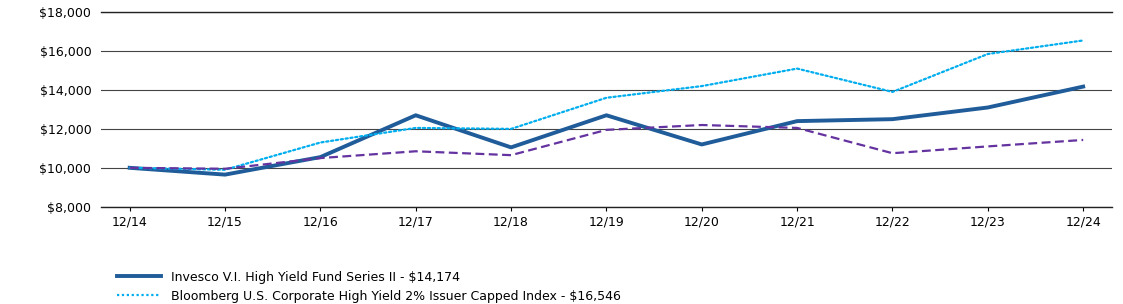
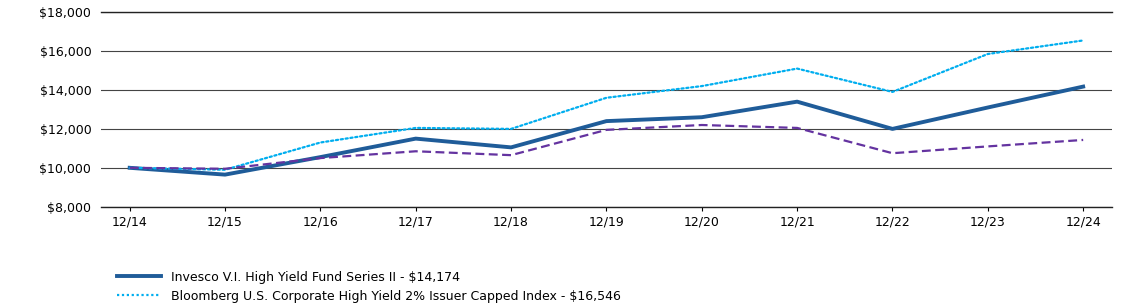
Invesco V.I. High Yield Fund Series II - $14,174/12/17: $12,700 -> $11,500
Invesco V.I. High Yield Fund Series II - $14,174/12/19: $12,700 -> $12,400
Invesco V.I. High Yield Fund Series II - $14,174/12/20: $11,200 -> $12,600
Invesco V.I. High Yield Fund Series II - $14,174/12/21: $12,400 -> $13,400
Invesco V.I. High Yield Fund Series II - $14,174/12/22: $12,500 -> $12,000
